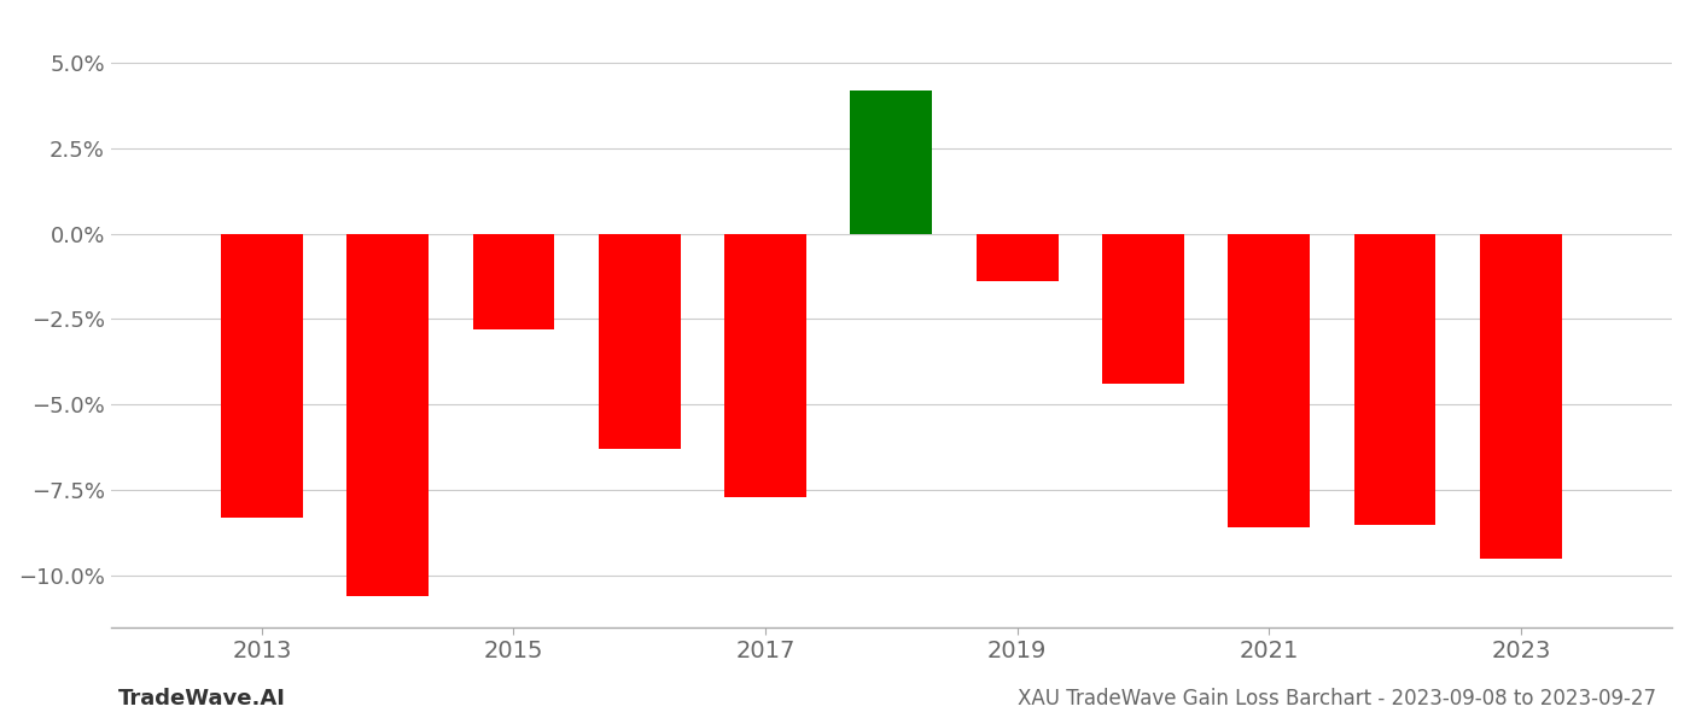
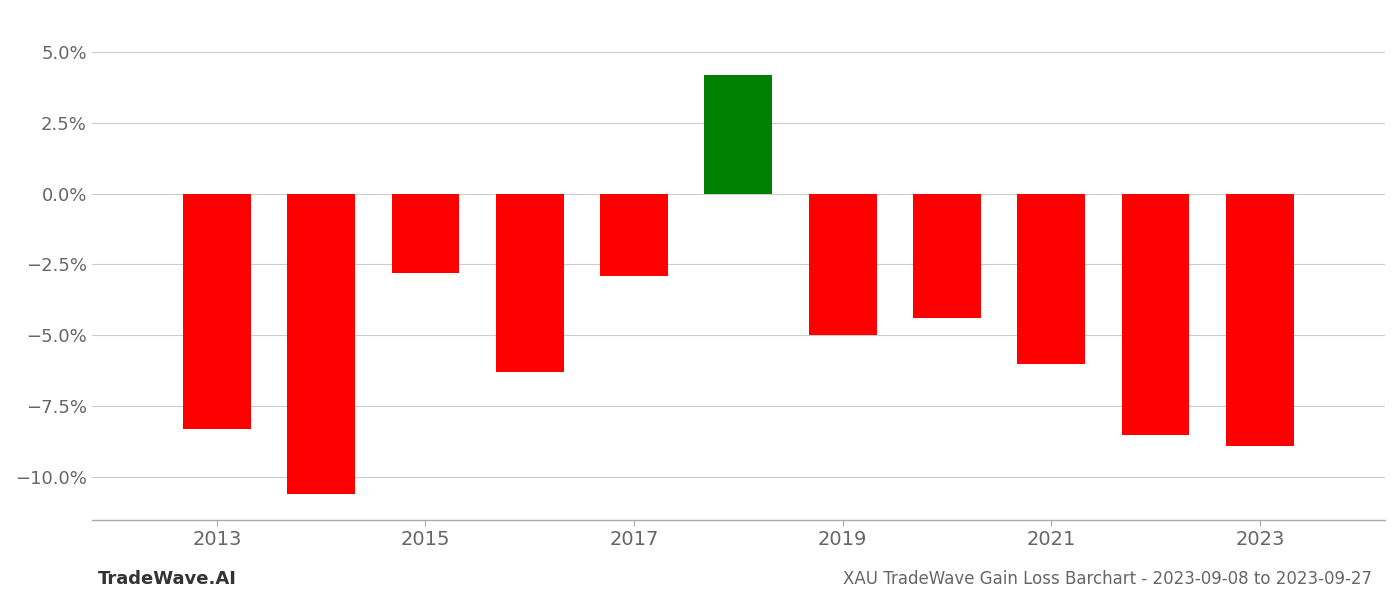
2017: -7.7% -> -2.9%
2019: -1.4% -> -5.0%
2021: -8.6% -> -6.0%
2023: -9.5% -> -8.9%
